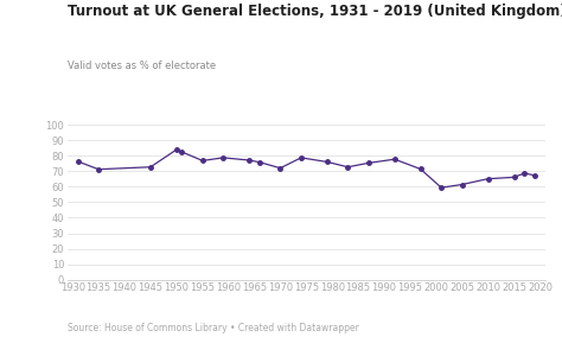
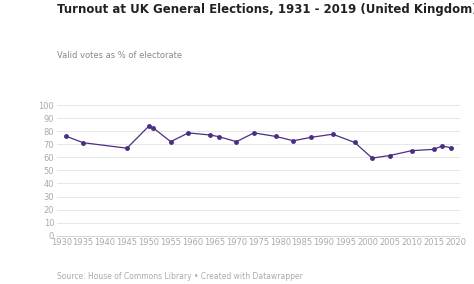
1945: 73 -> 67
1955: 77 -> 72
